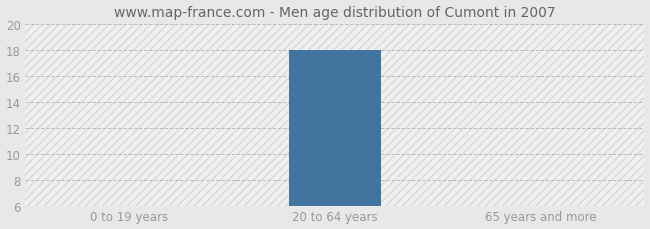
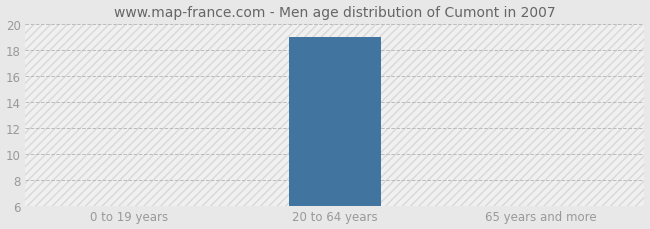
20 to 64 years: 18 -> 19
